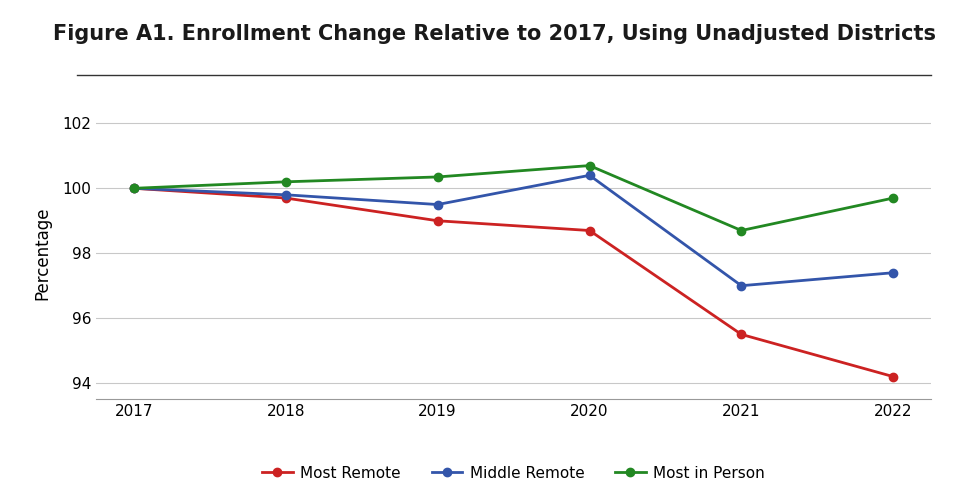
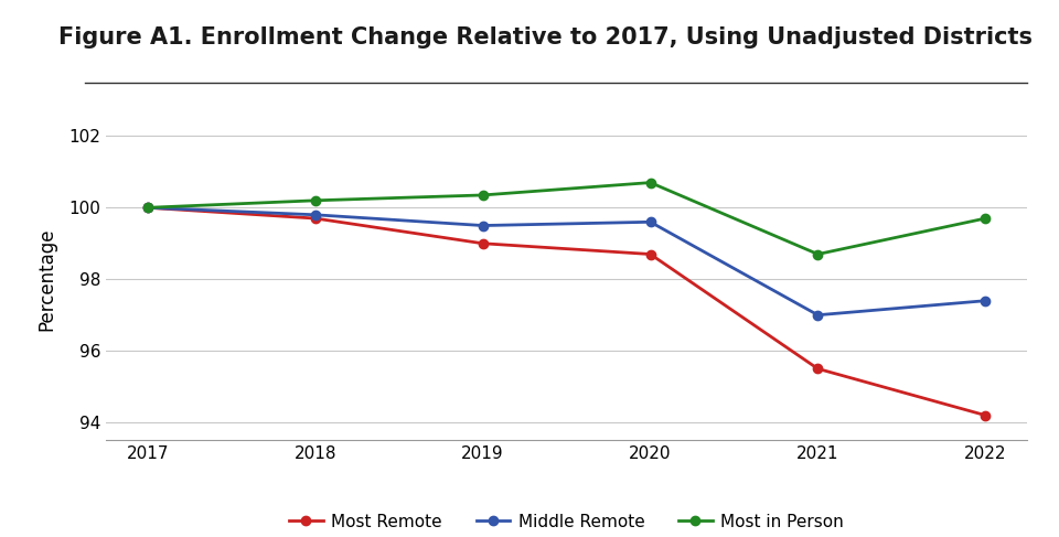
Middle Remote/2020: 100.4 -> 99.6
